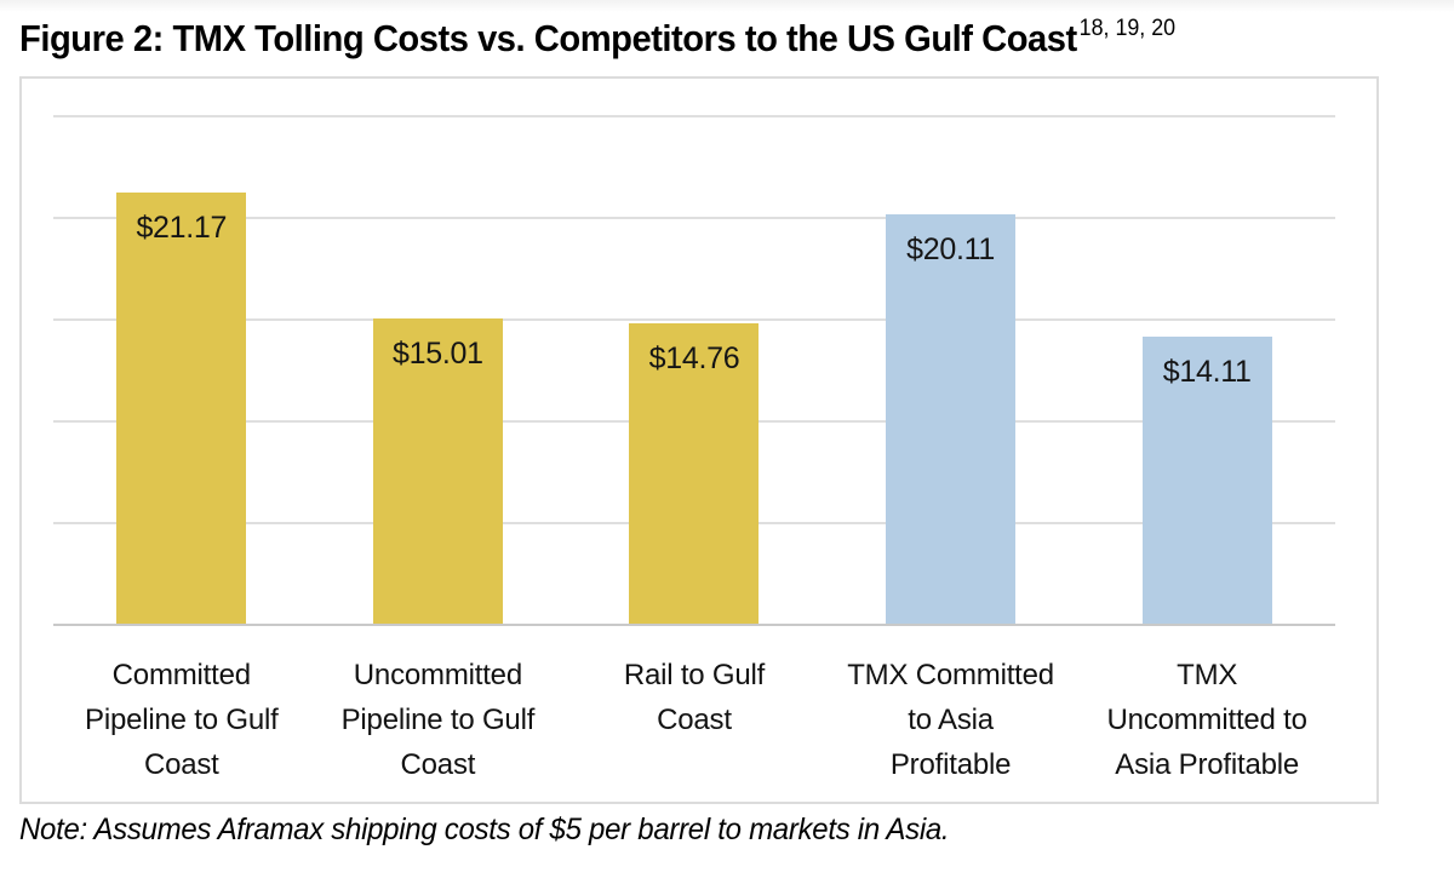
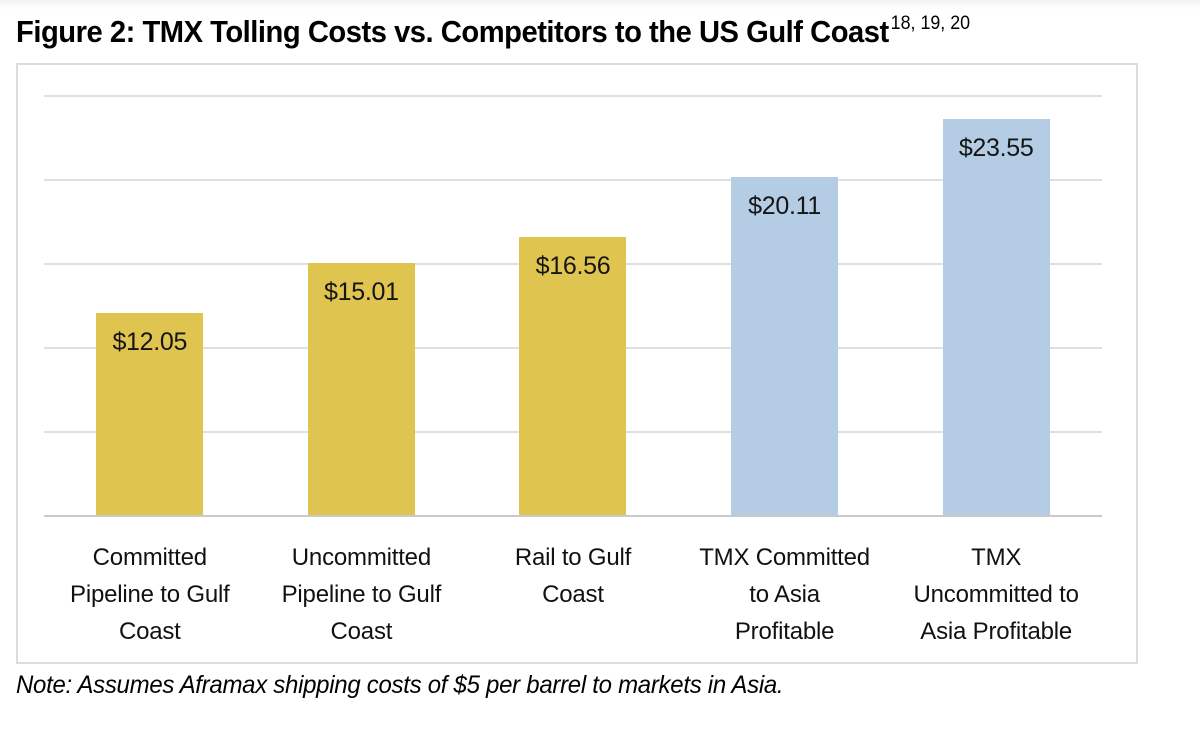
Committed Pipeline to Gulf Coast: $21.17 -> $12.05
Rail to Gulf Coast: $14.76 -> $16.56
TMX Uncommitted to Asia Profitable: $14.11 -> $23.55
